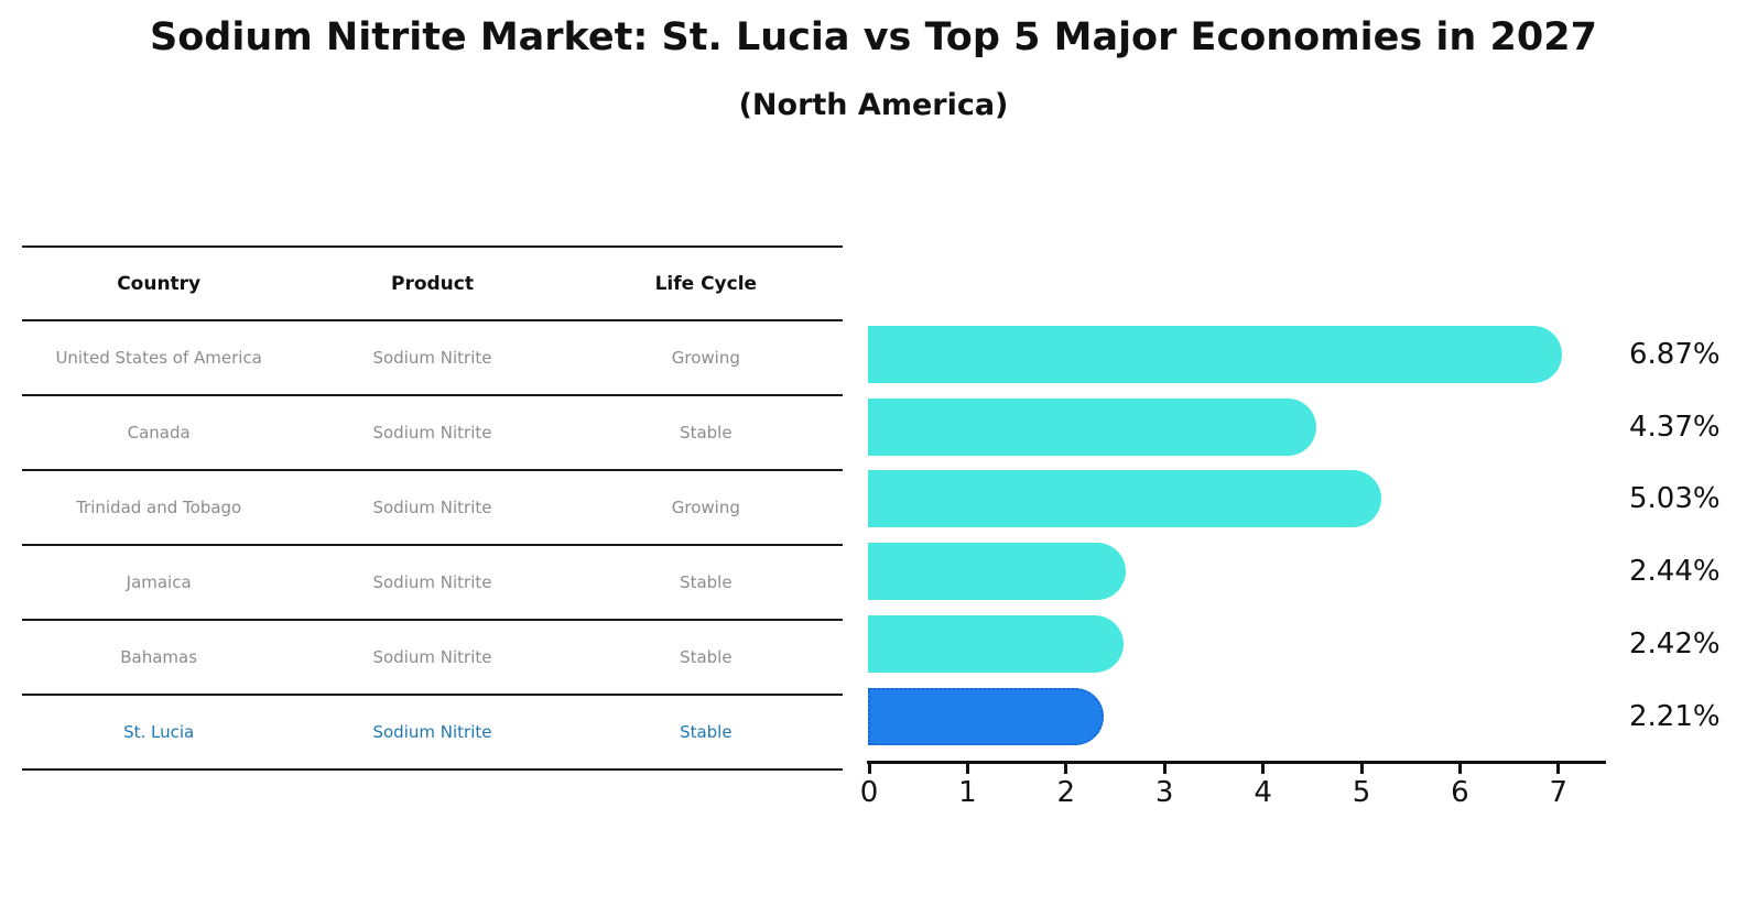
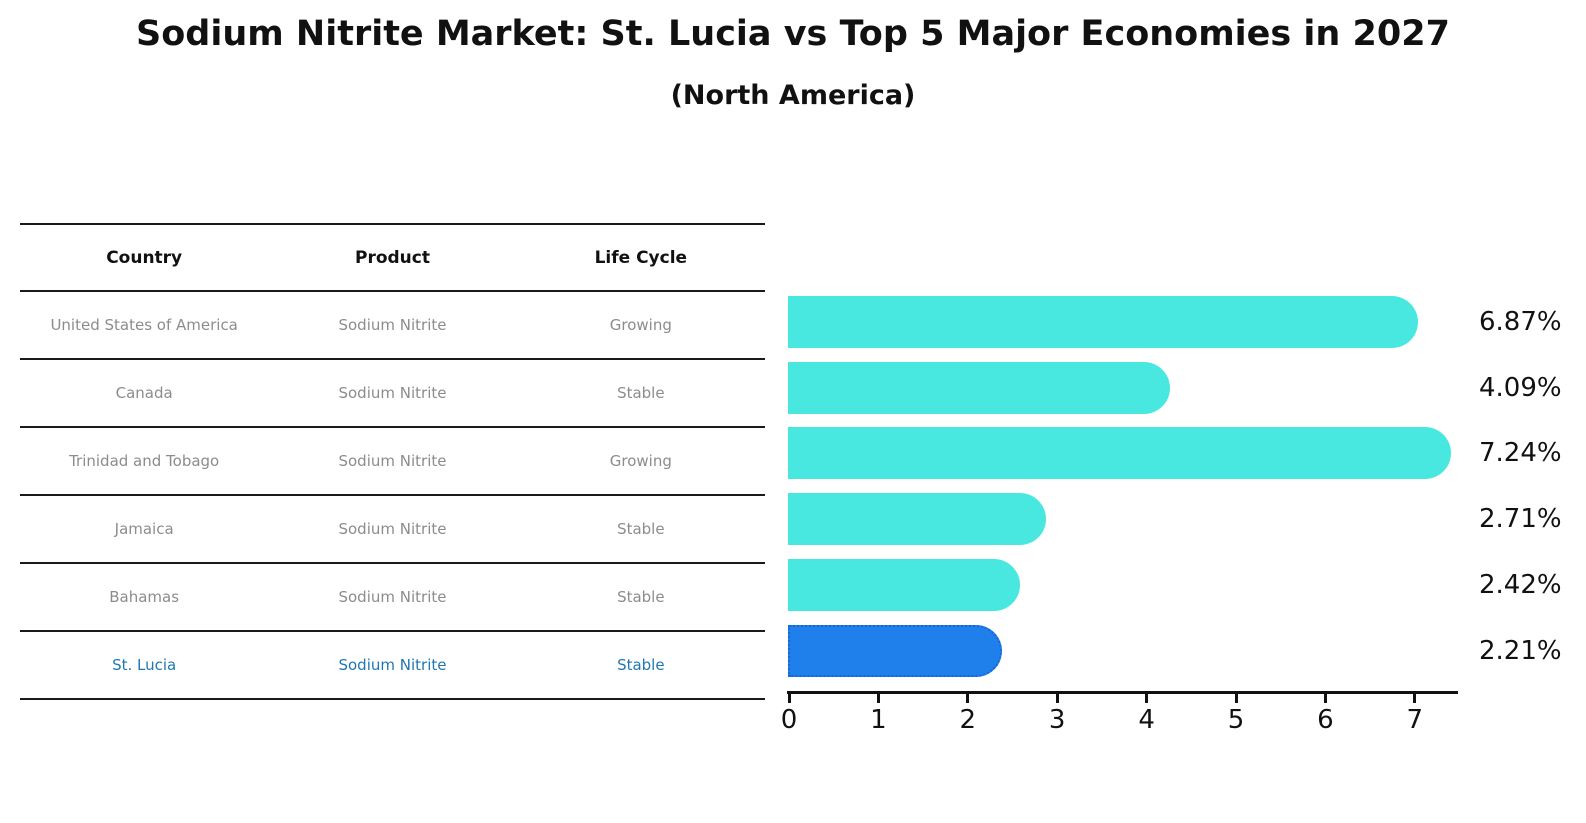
Canada: 4.37% -> 4.09%
Trinidad and Tobago: 5.03% -> 7.24%
Jamaica: 2.44% -> 2.71%
